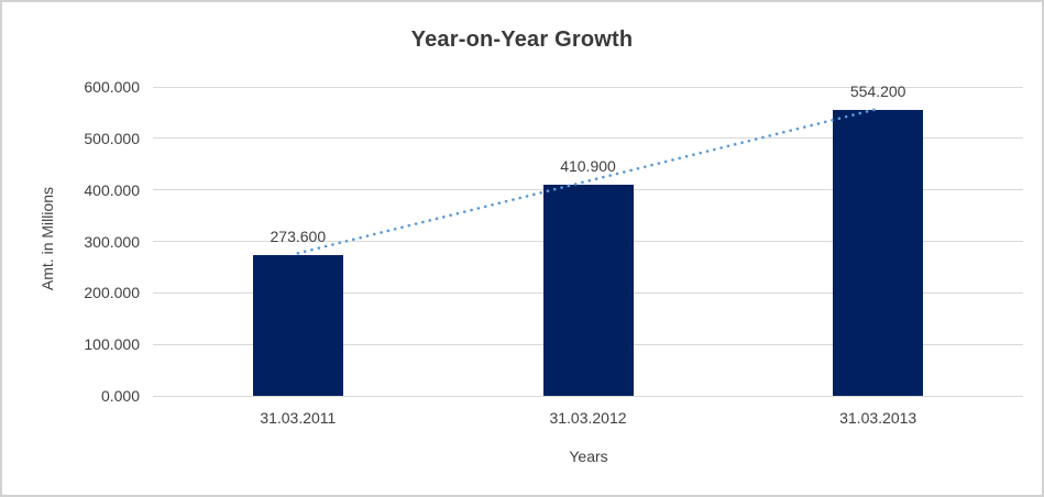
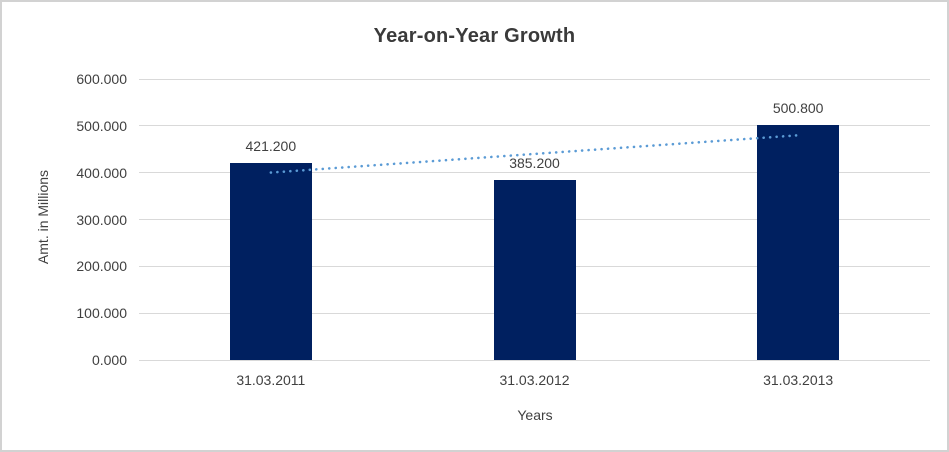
31.03.2011: 273.600 -> 421.200
31.03.2012: 410.900 -> 385.200
31.03.2013: 554.200 -> 500.800
